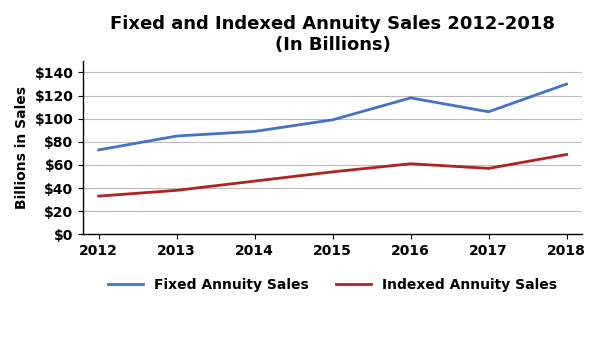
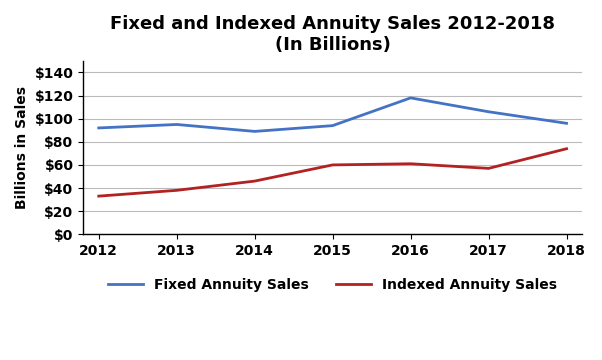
Fixed Annuity Sales/2012: $73 -> $92
Fixed Annuity Sales/2013: $85 -> $95
Fixed Annuity Sales/2015: $99 -> $94
Indexed Annuity Sales/2015: $54 -> $60
Fixed Annuity Sales/2018: $130 -> $96
Indexed Annuity Sales/2018: $69 -> $74
